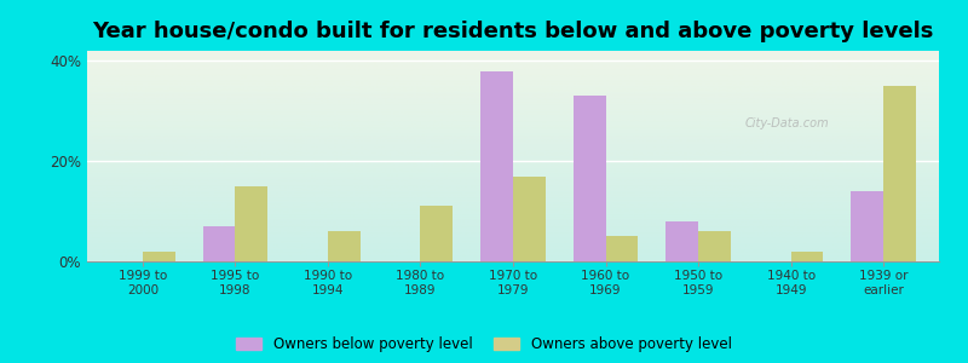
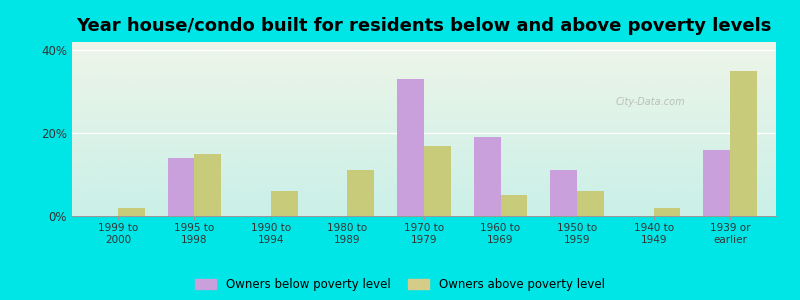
Owners below poverty level/1995 to 1998: 7% -> 14%
Owners below poverty level/1970 to 1979: 38% -> 33%
Owners below poverty level/1960 to 1969: 33% -> 19%
Owners below poverty level/1950 to 1959: 8% -> 11%
Owners below poverty level/1939 or earlier: 14% -> 16%
